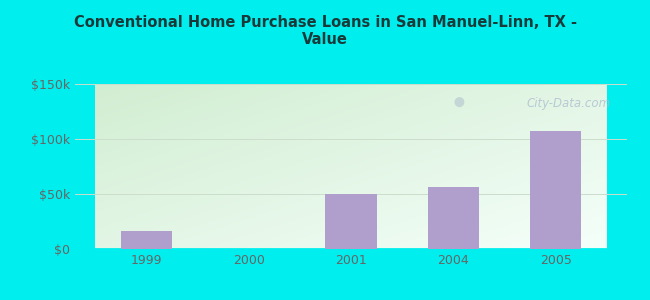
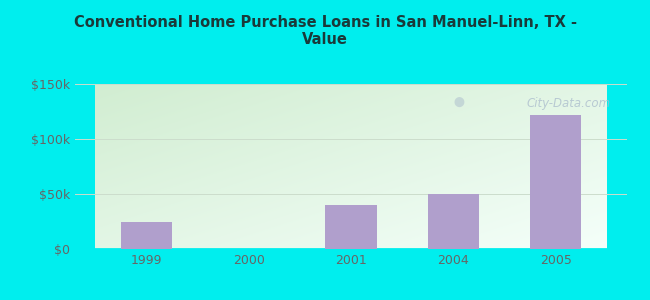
1999: $16k -> $25k
2001: $50k -> $40k
2004: $56k -> $50k
2005: $107k -> $122k
